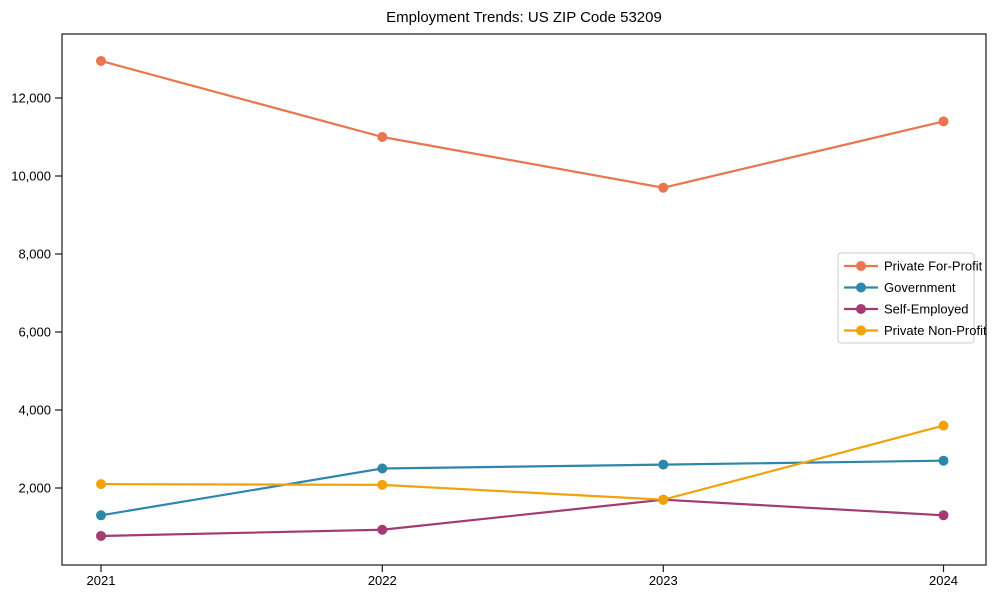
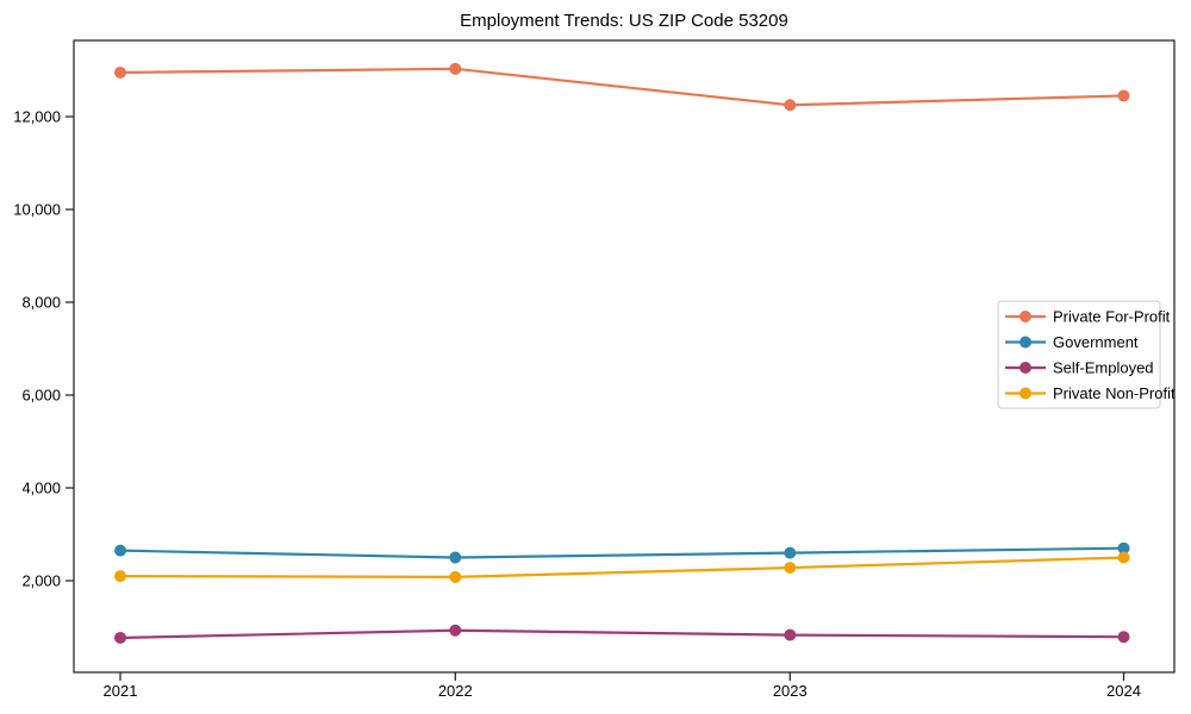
Government/2021: 1300 -> 2600
Private For-Profit/2022: 11000 -> 13000
Private For-Profit/2023: 9700 -> 12200
Self-Employed/2023: 1700 -> 800
Private Non-Profit/2023: 1700 -> 2300
Private For-Profit/2024: 11400 -> 12400
Self-Employed/2024: 1300 -> 800
Private Non-Profit/2024: 3600 -> 2500
